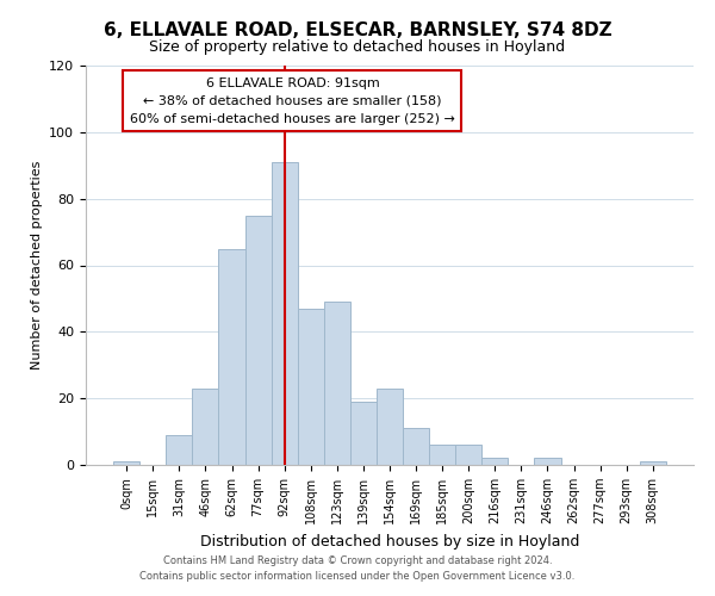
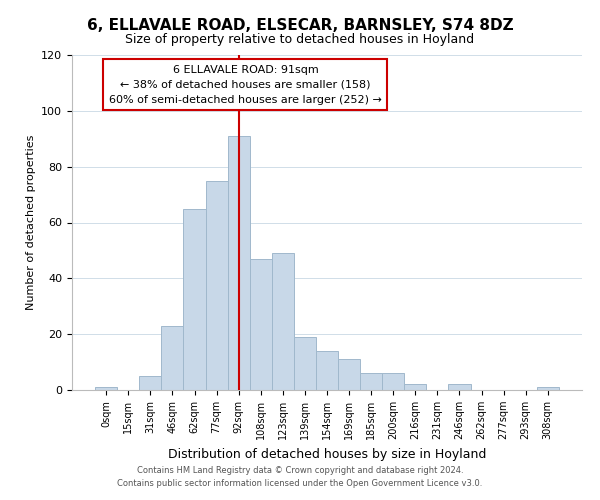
31sqm: 9 -> 5
154sqm: 23 -> 14
